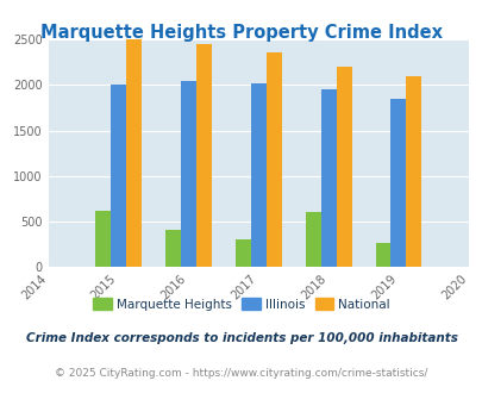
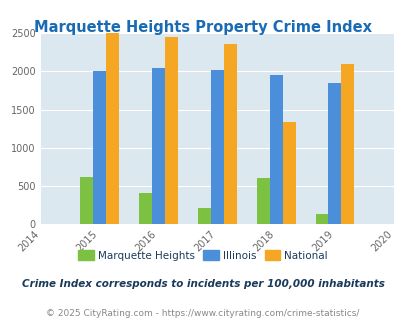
Marquette Heights/2017: 300 -> 220
National/2018: 2200 -> 1340
Marquette Heights/2019: 260 -> 140
